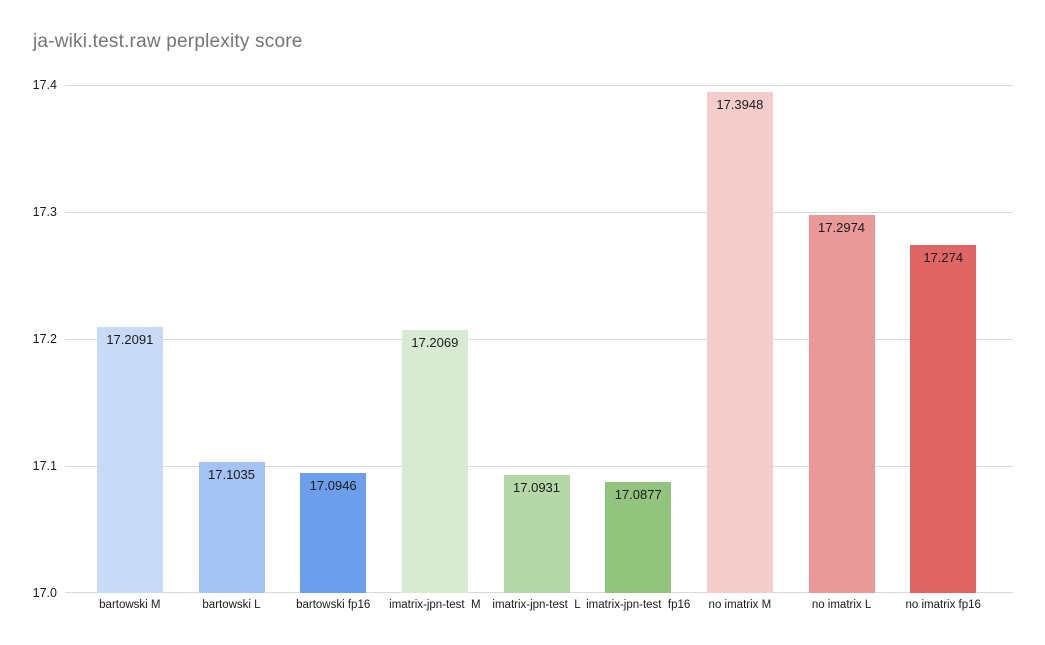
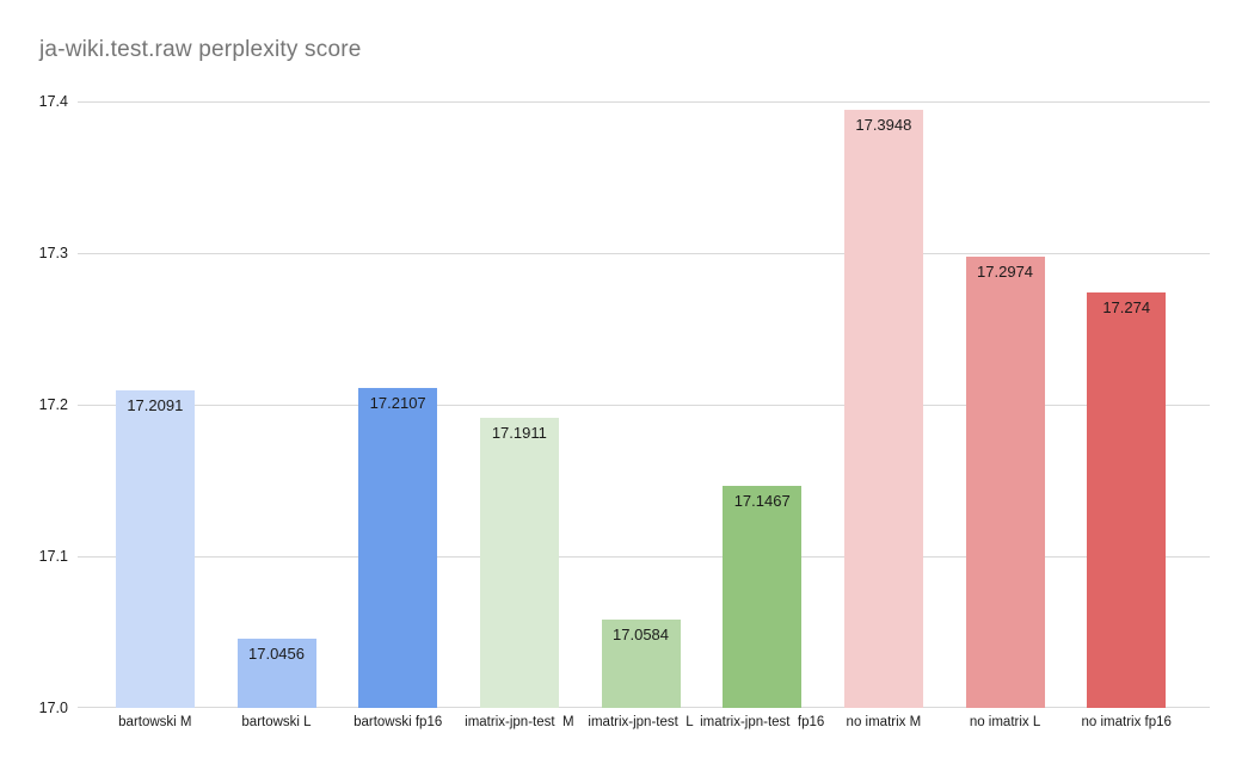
bartowski L: 17.1035 -> 17.0456
bartowski fp16: 17.0946 -> 17.2107
imatrix-jpn-test M: 17.2069 -> 17.1911
imatrix-jpn-test L: 17.0931 -> 17.0584
imatrix-jpn-test fp16: 17.0877 -> 17.1467
